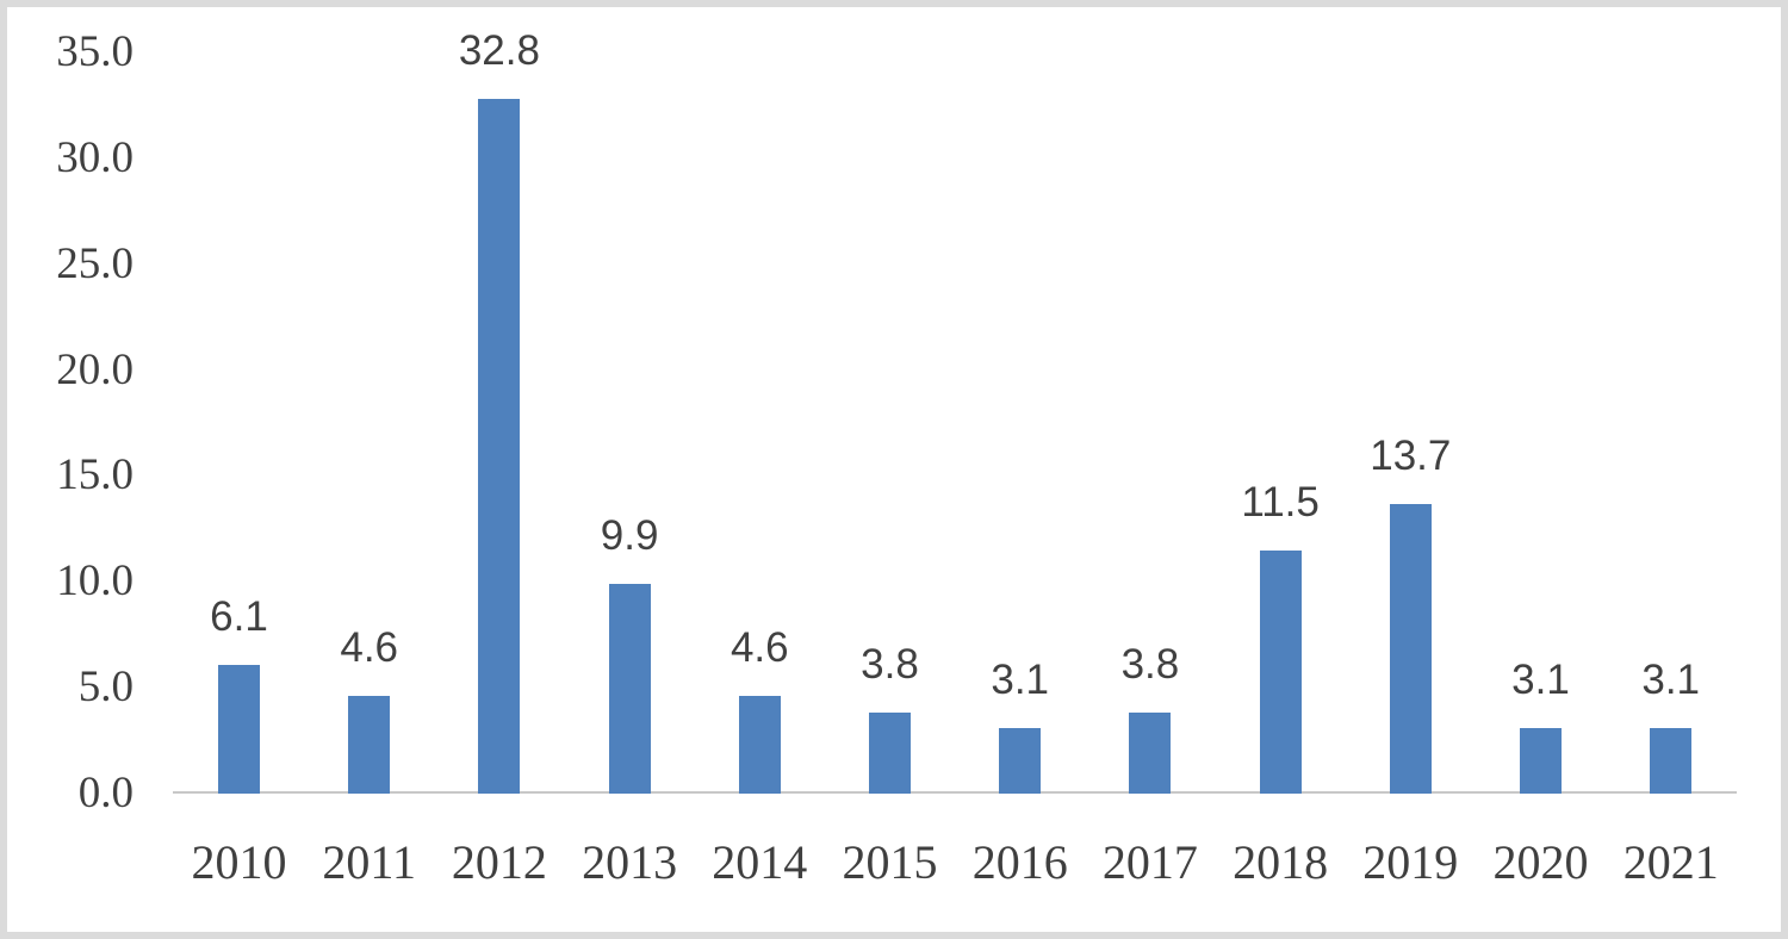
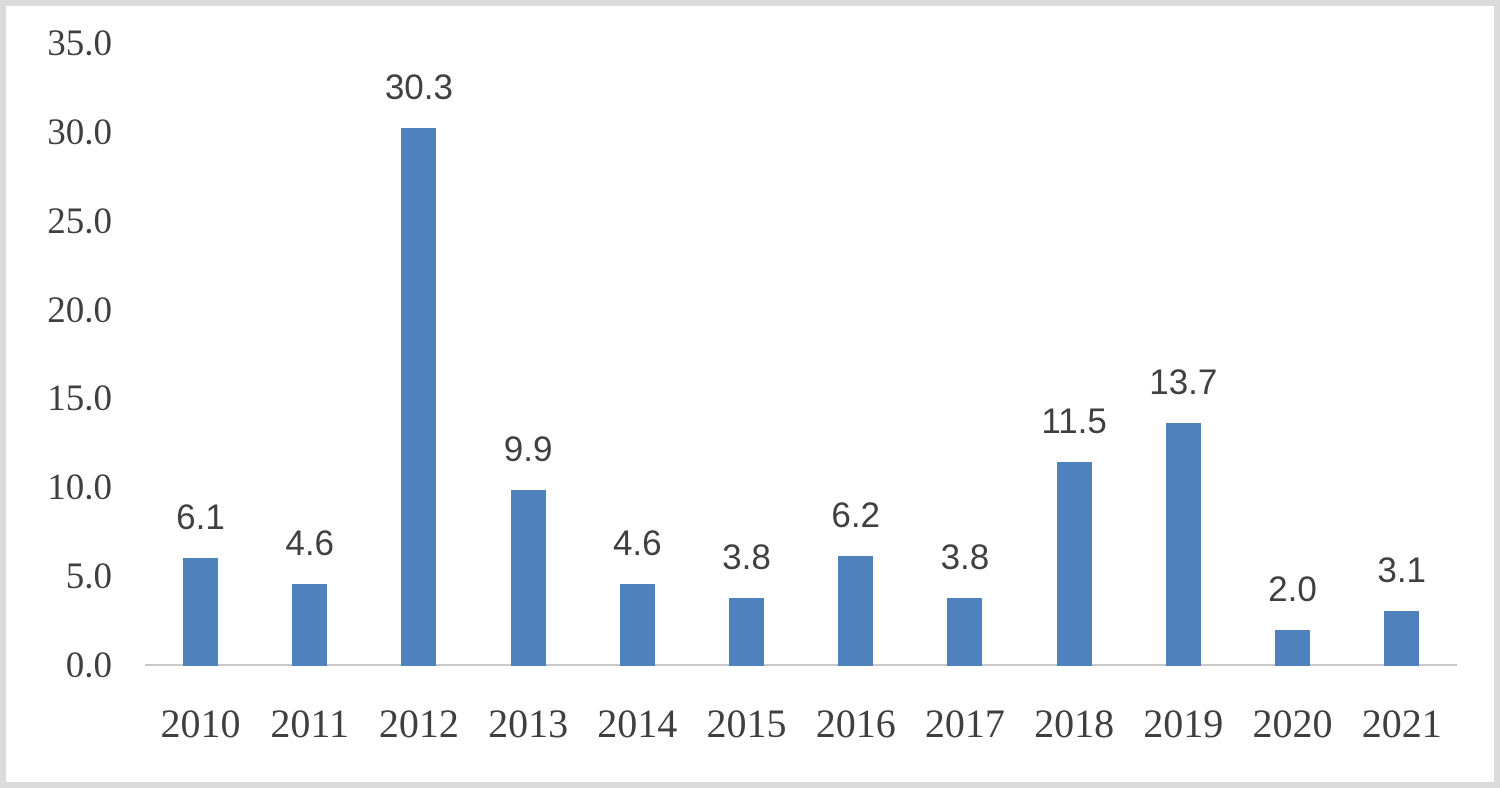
2012: 32.8 -> 30.3
2016: 3.1 -> 6.2
2020: 3.1 -> 2.0
